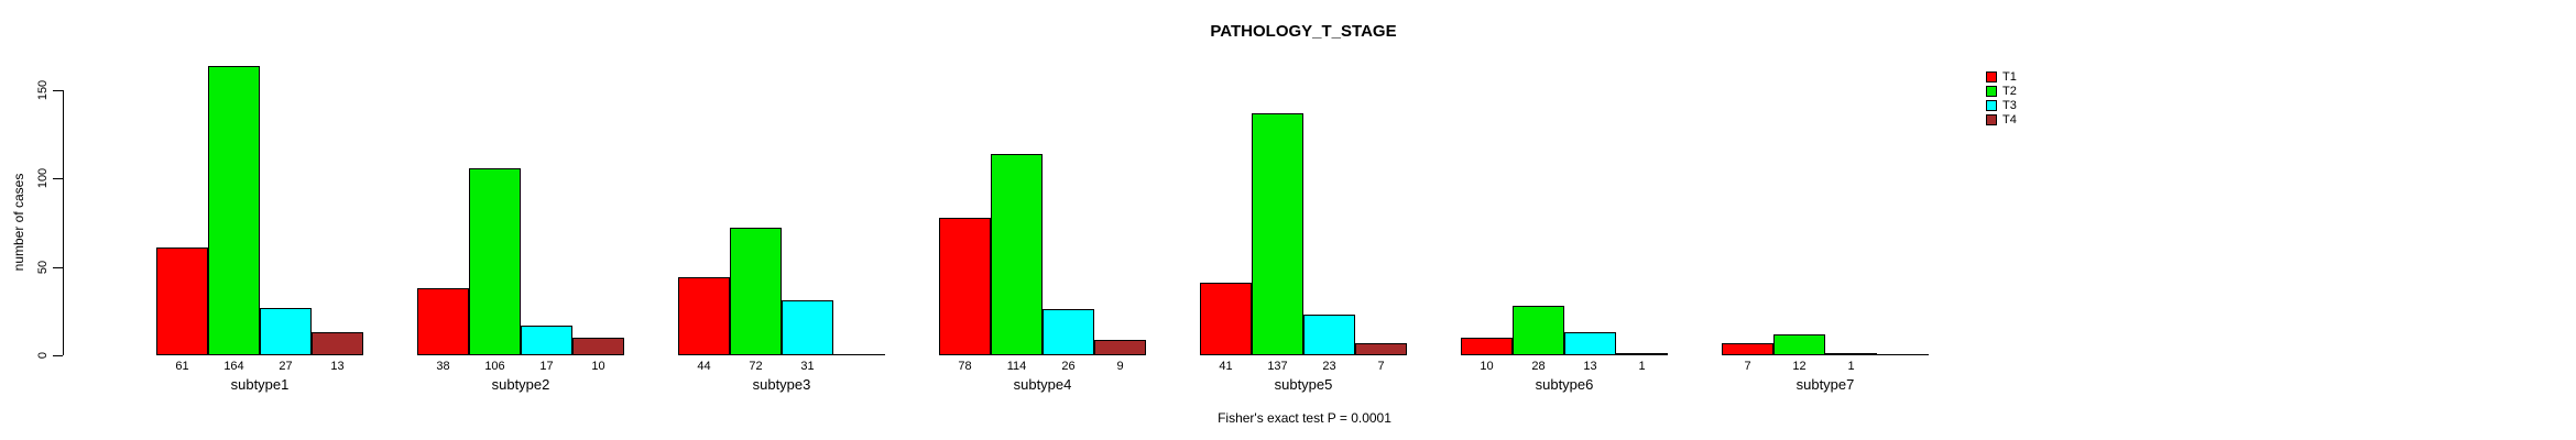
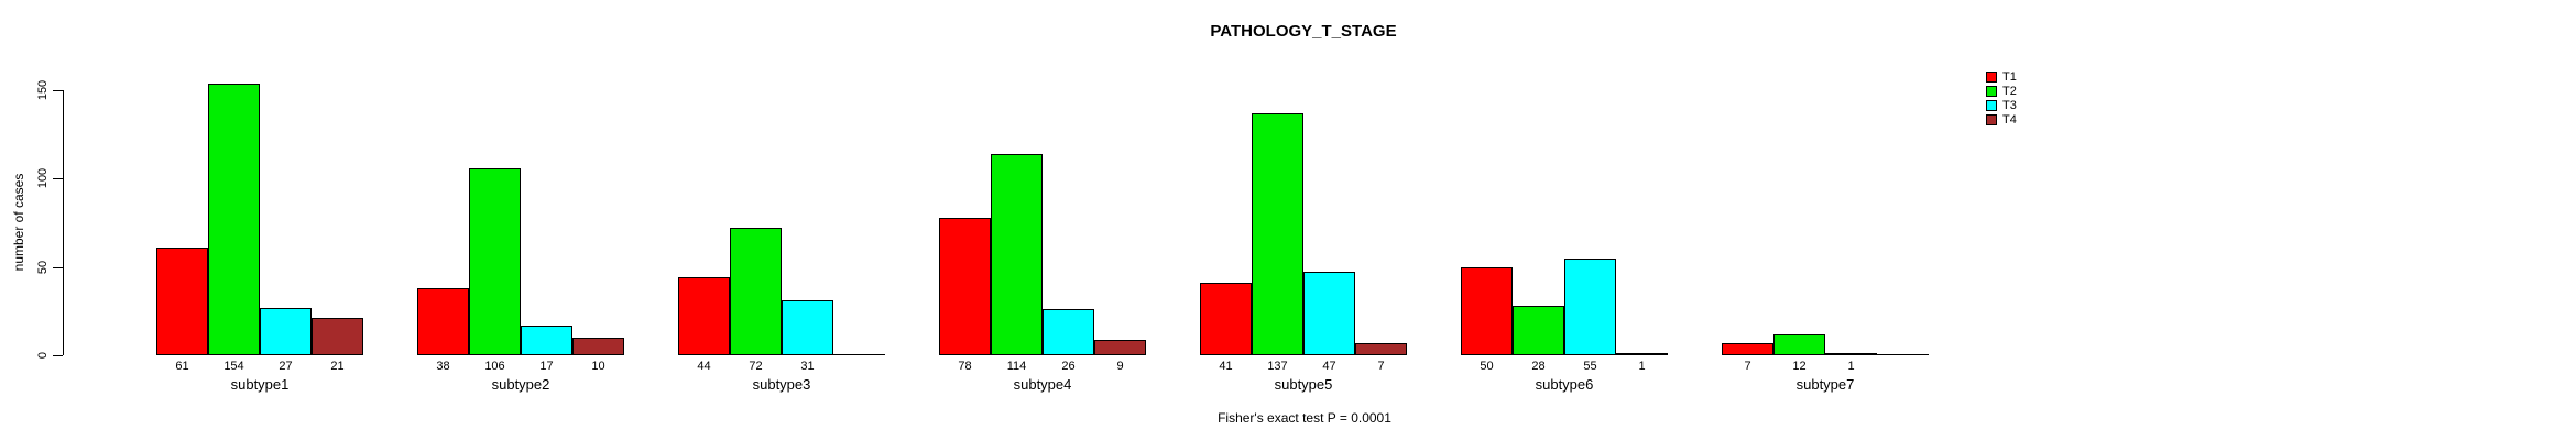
T2/subtype1: 164 -> 154
T4/subtype1: 13 -> 21
T3/subtype5: 23 -> 47
T1/subtype6: 10 -> 50
T3/subtype6: 13 -> 55
